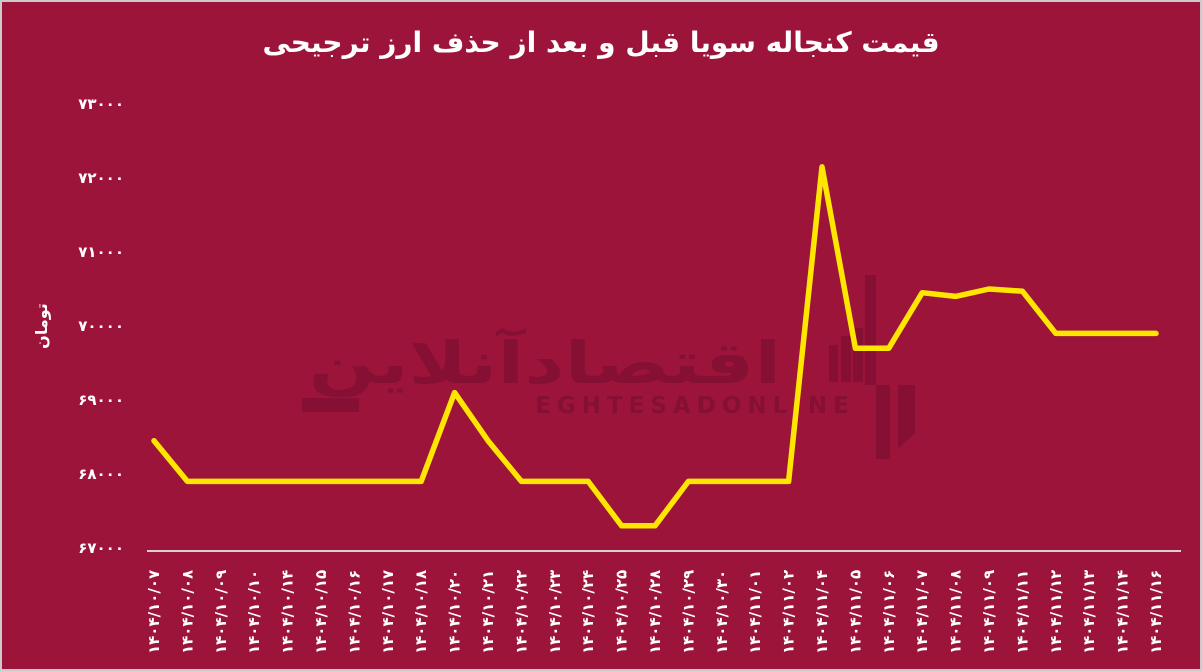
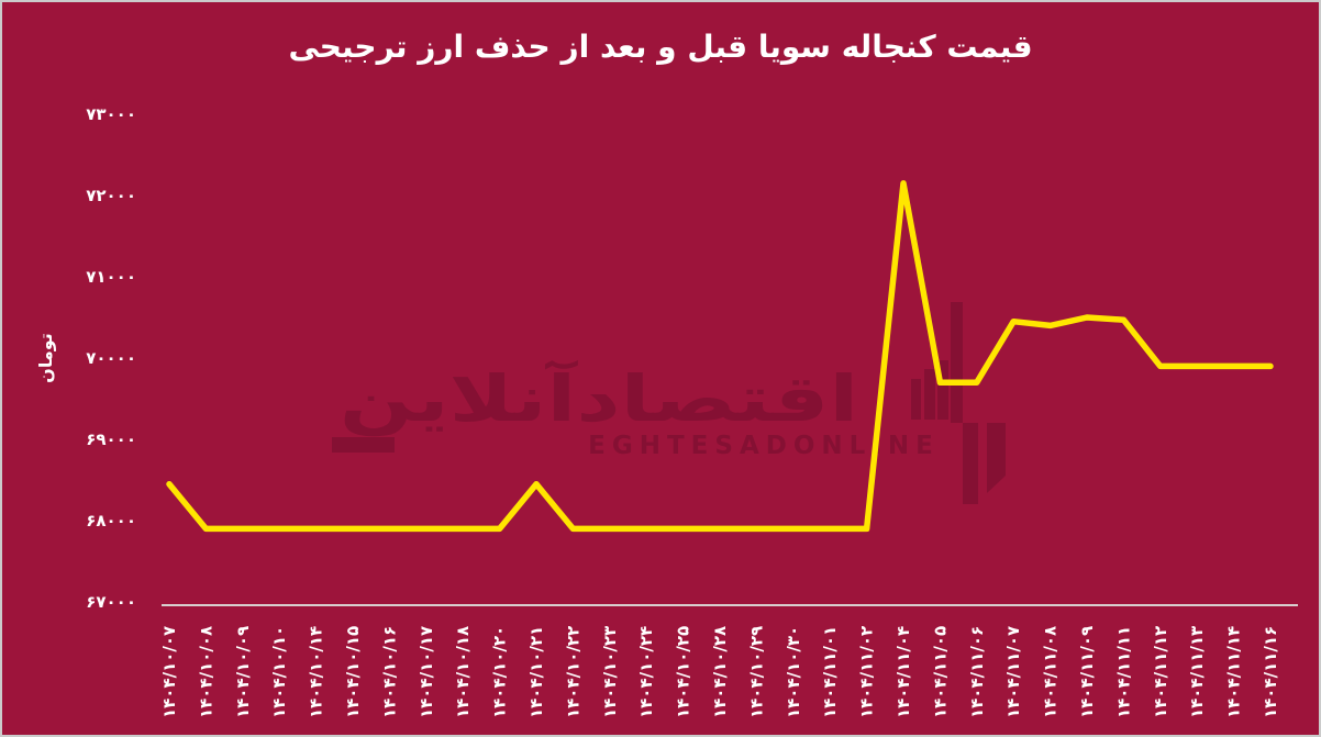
۱۴۰۴/۱۰/۲۰: 69100 -> 67900
۱۴۰۴/۱۰/۲۵: 67300 -> 67900
۱۴۰۴/۱۰/۲۸: 67300 -> 67900
